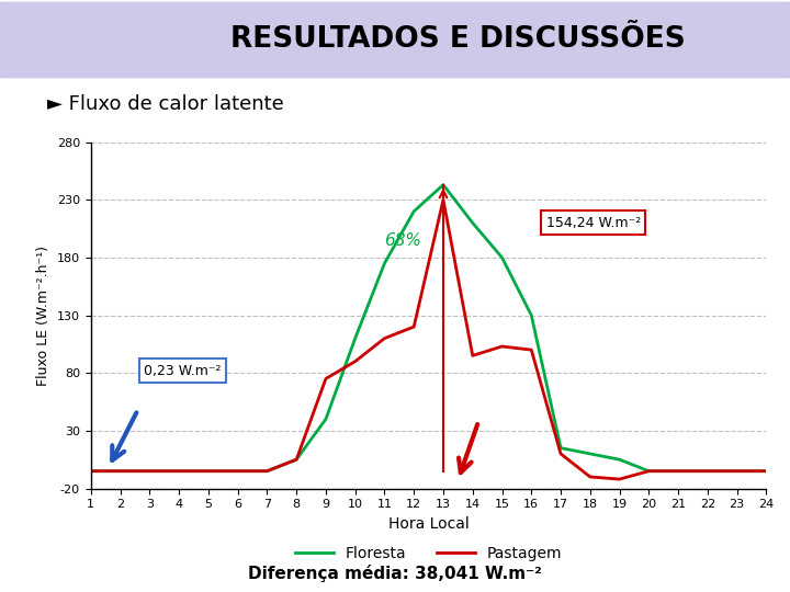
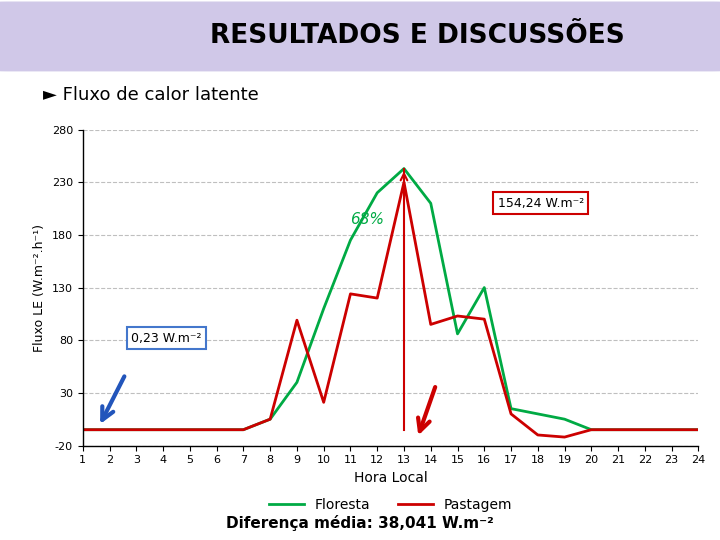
Pastagem/9: 75 -> 99
Pastagem/10: 90 -> 21
Pastagem/11: 110 -> 124
Floresta/15: 180 -> 86
